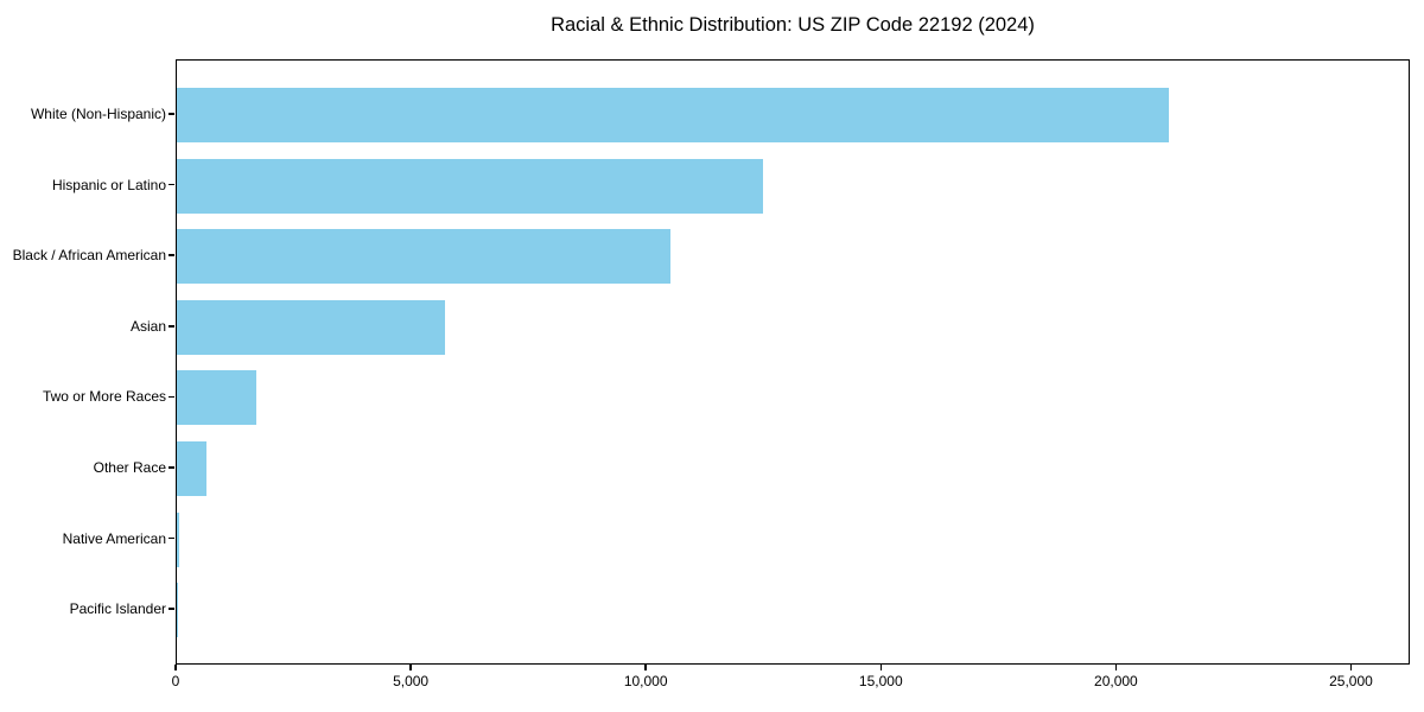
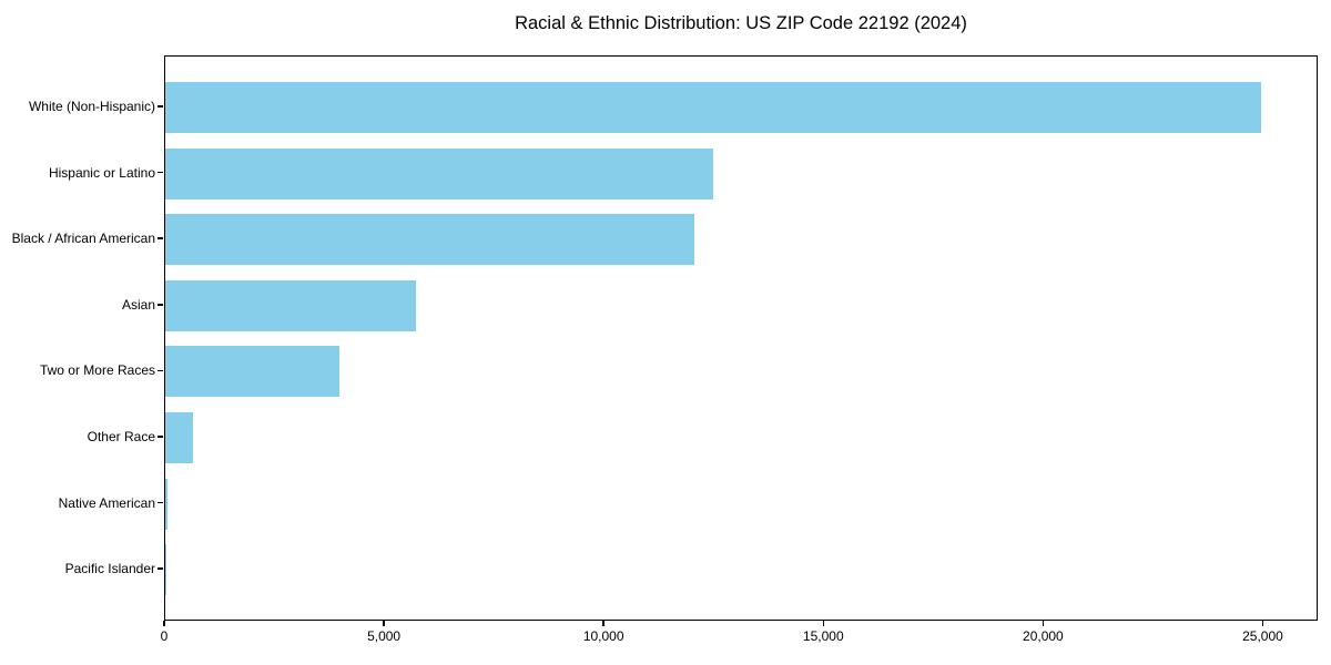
White (Non-Hispanic): 21100 -> 25000
Black / African American: 10500 -> 12000
Two or More Races: 1700 -> 4000
